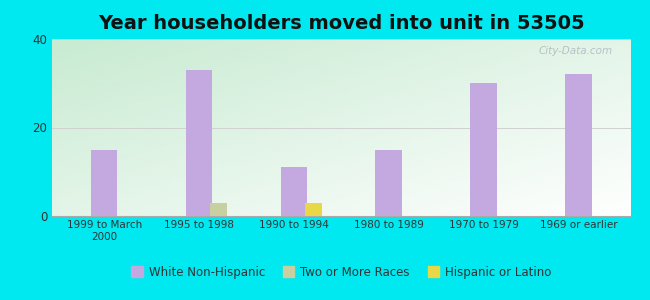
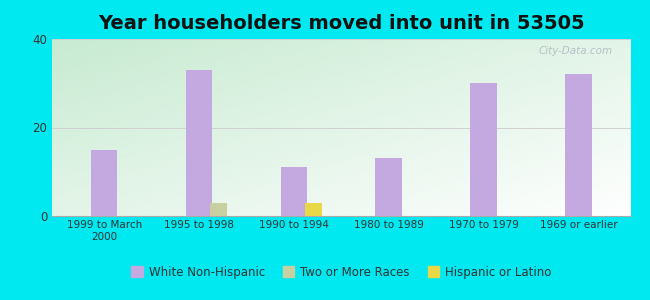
White Non-Hispanic/1980 to 1989: 15 -> 13
